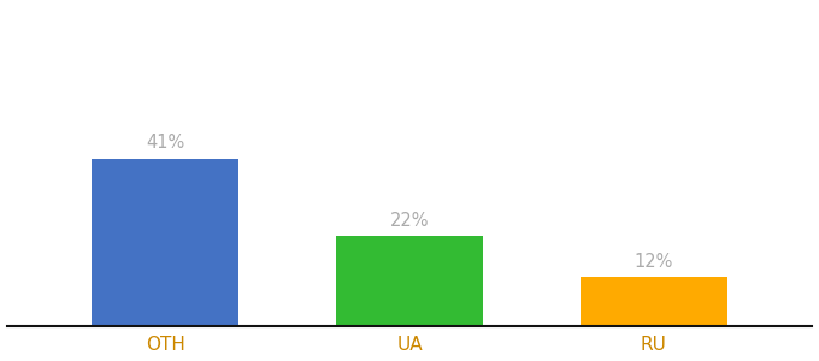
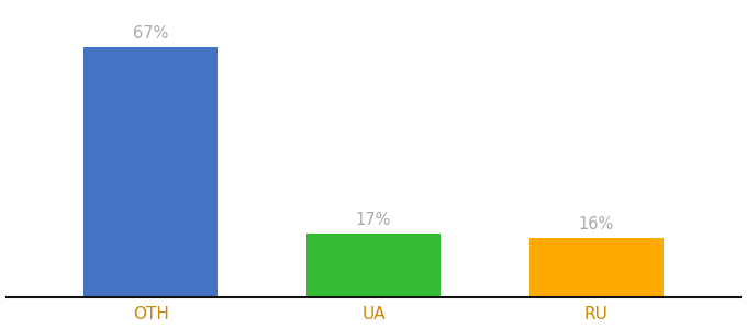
OTH: 41% -> 67%
UA: 22% -> 17%
RU: 12% -> 16%
